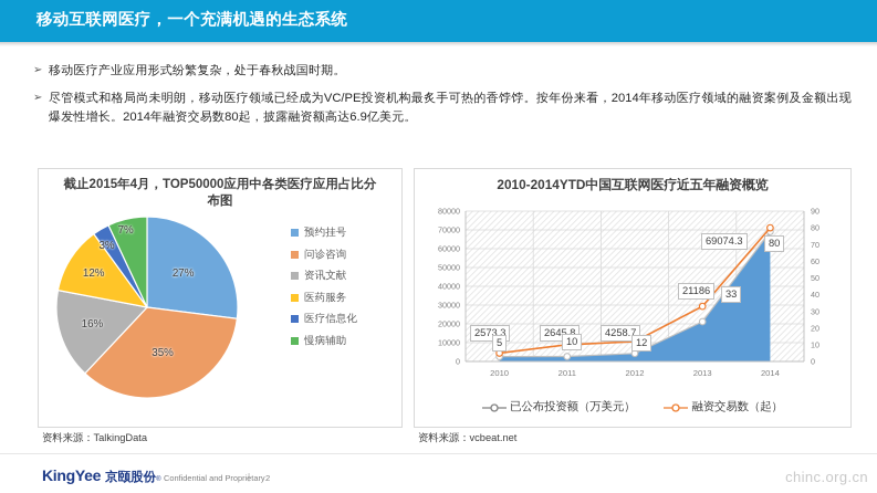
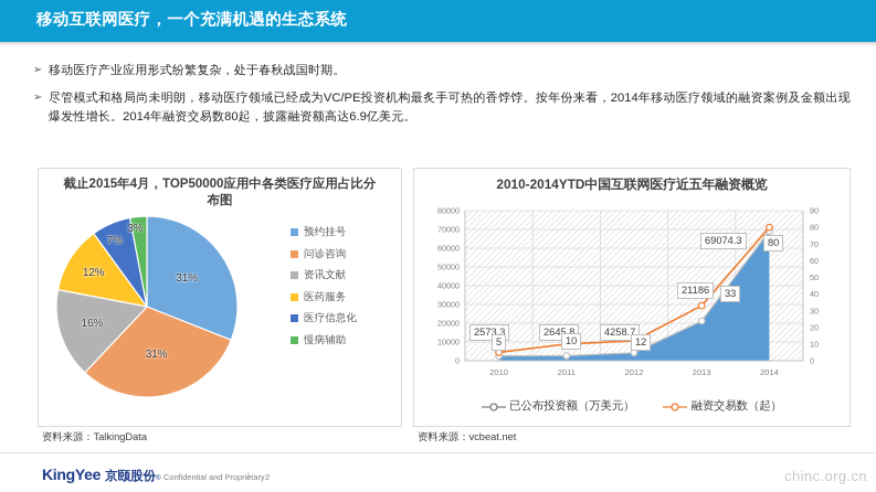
截止2015年4月，TOP50000应用中各类医疗应用占比分布图/预约挂号: 27% -> 31%
截止2015年4月，TOP50000应用中各类医疗应用占比分布图/问诊咨询: 35% -> 31%
截止2015年4月，TOP50000应用中各类医疗应用占比分布图/医疗信息化: 3% -> 7%
截止2015年4月，TOP50000应用中各类医疗应用占比分布图/慢病辅助: 7% -> 3%
